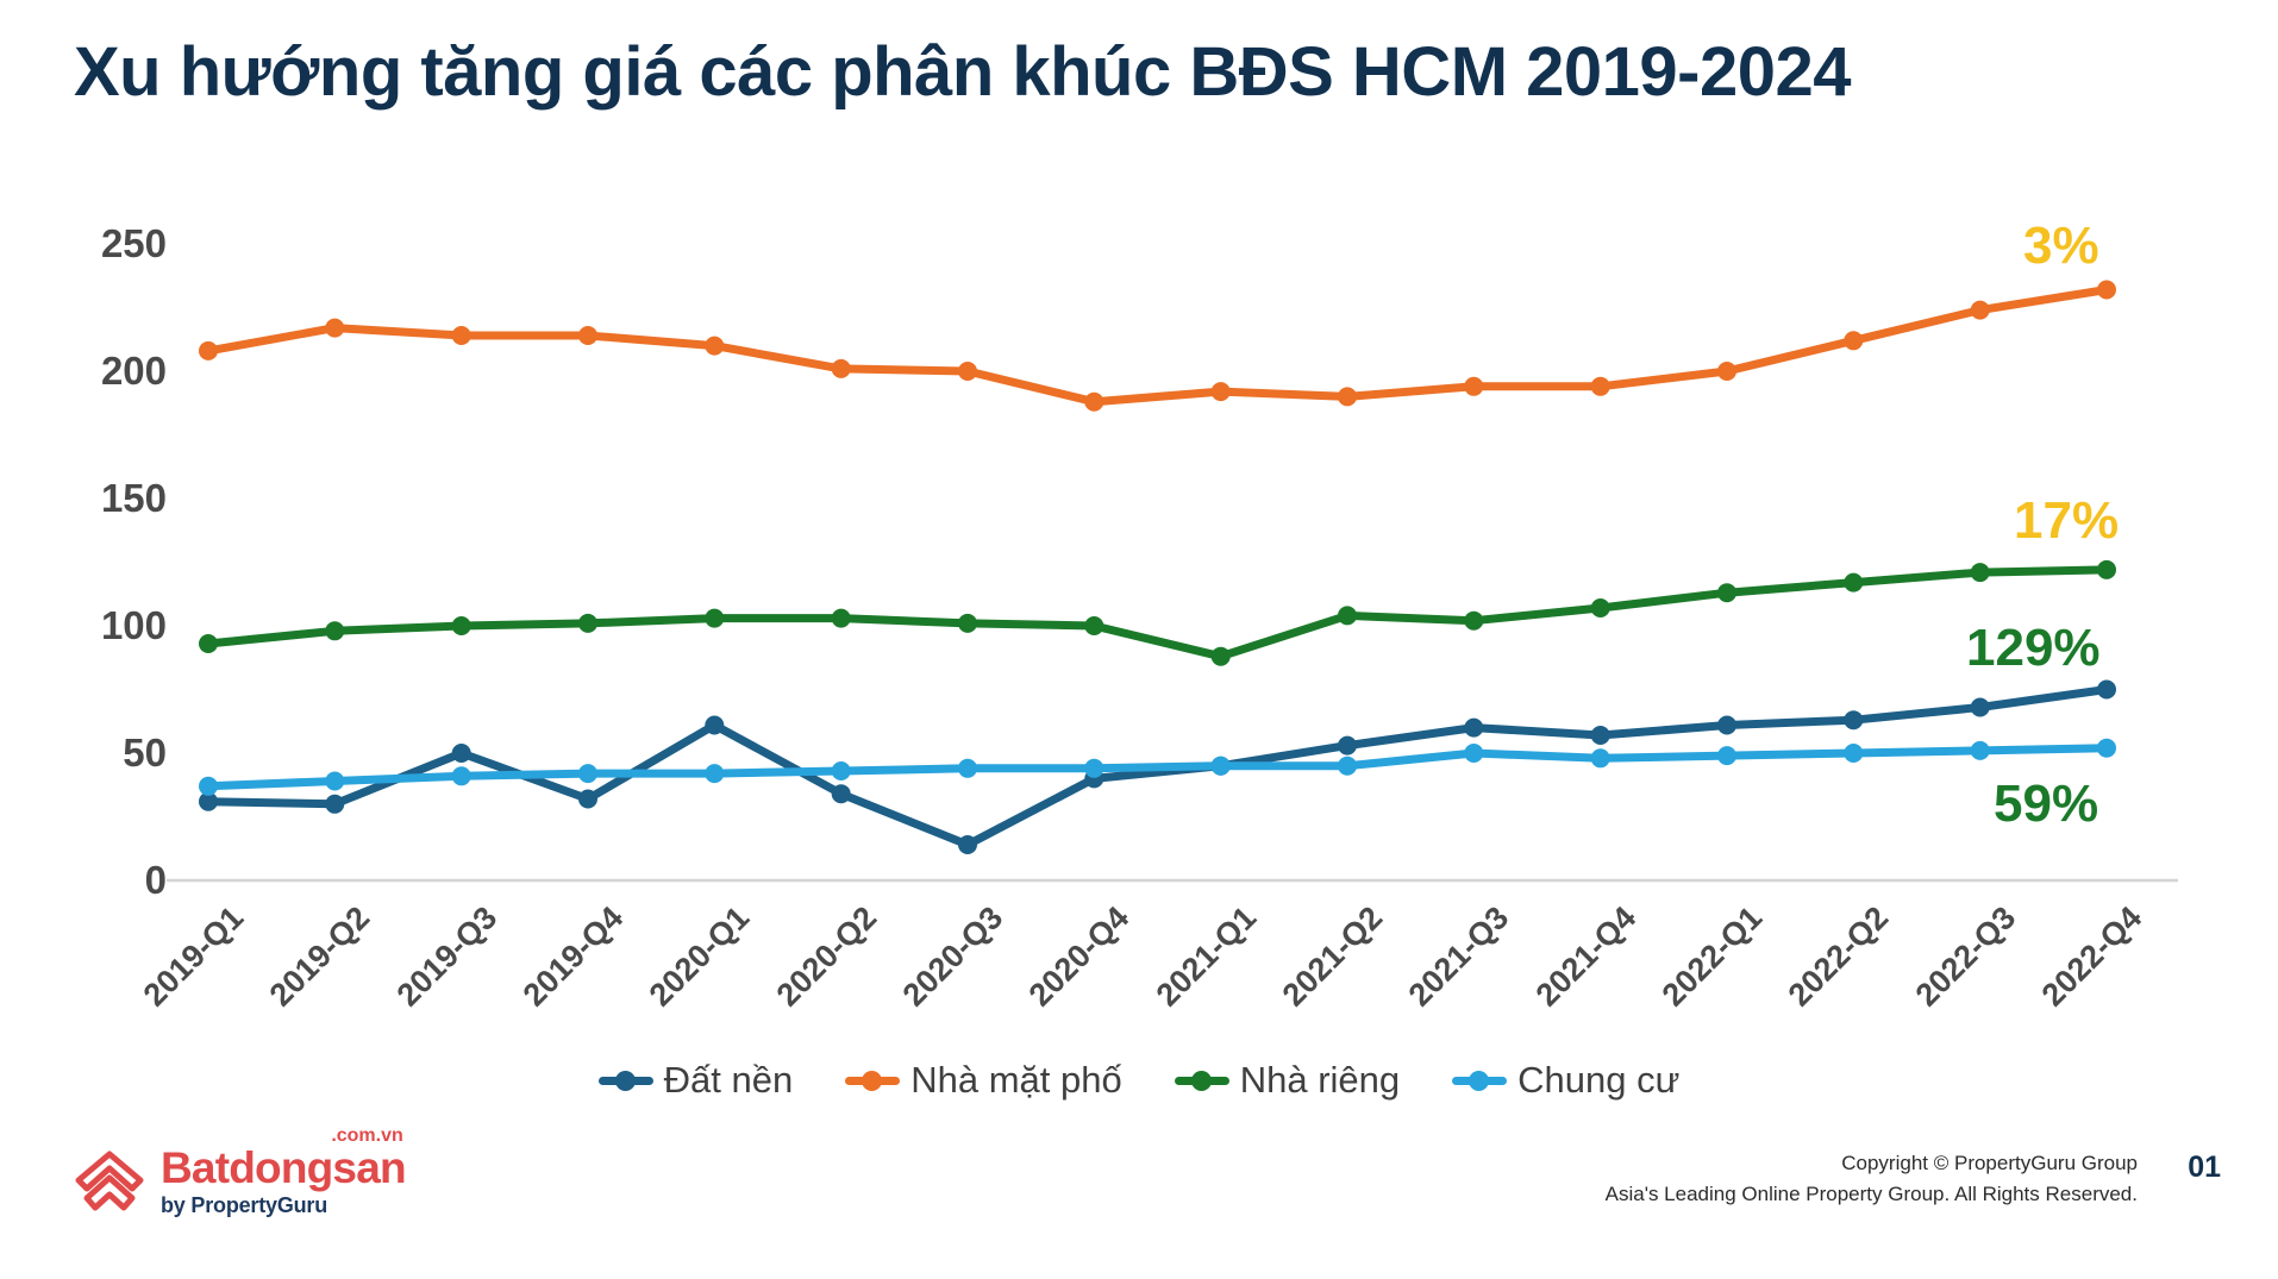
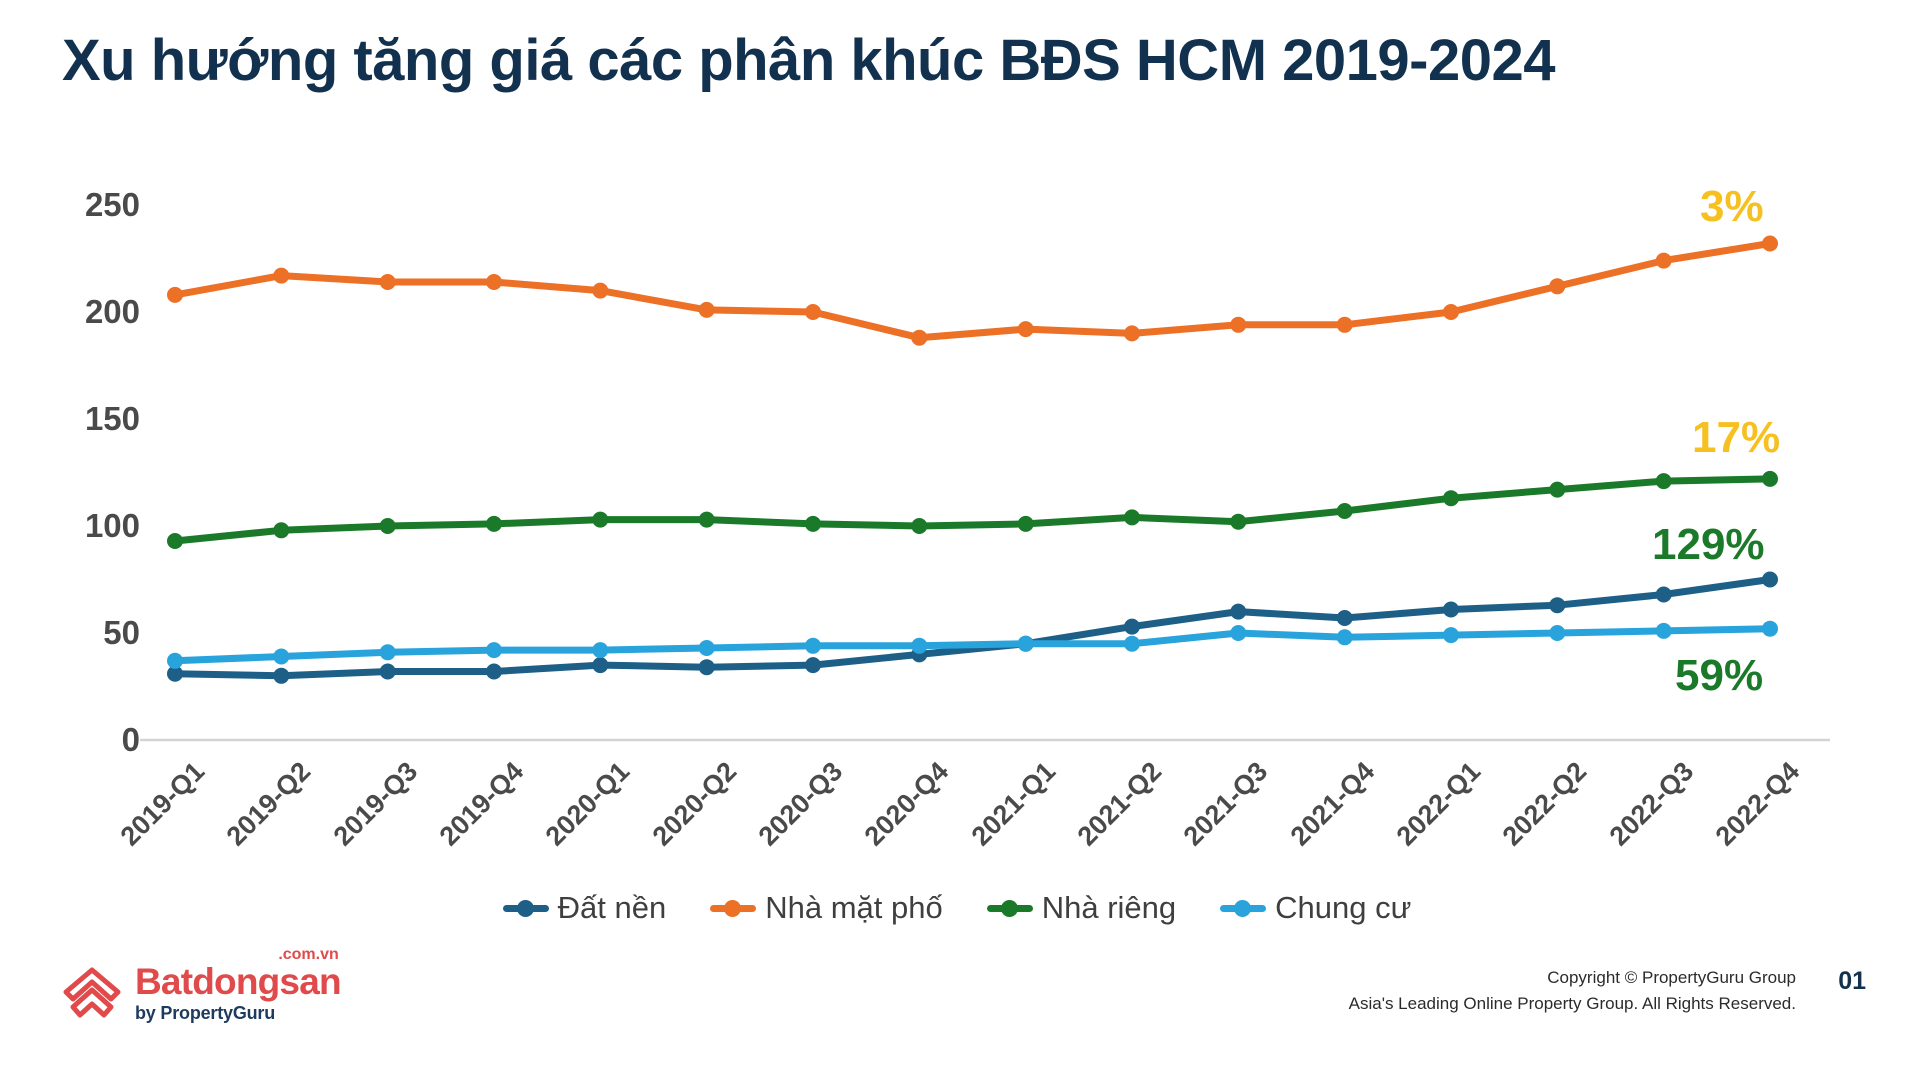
Đất nền/2019-Q3: 50 -> 32
Đất nền/2020-Q1: 61 -> 35
Đất nền/2020-Q3: 14 -> 35
Nhà riêng/2021-Q1: 88 -> 101
